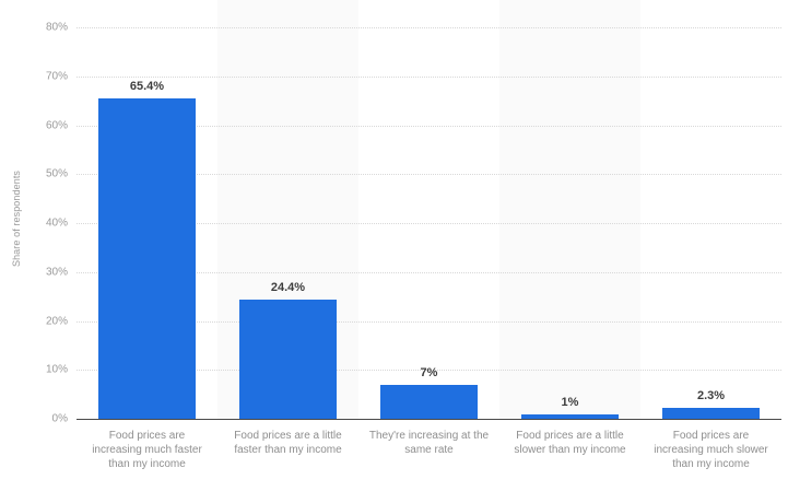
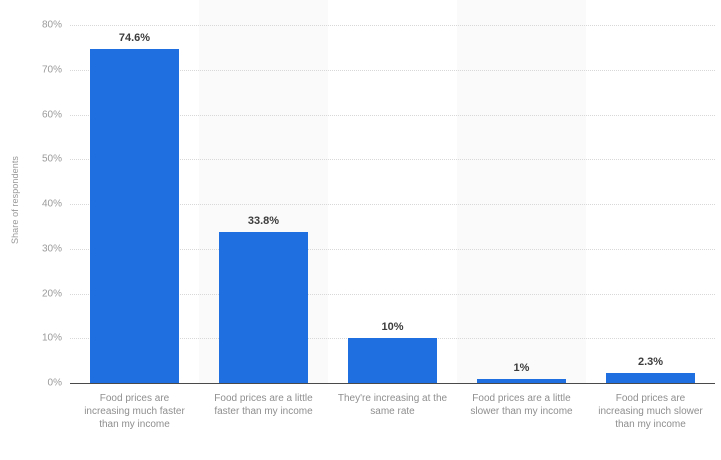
Food prices are increasing much faster than my income: 65.4% -> 74.6%
Food prices are a little faster than my income: 24.4% -> 33.8%
They're increasing at the same rate: 7% -> 10%
